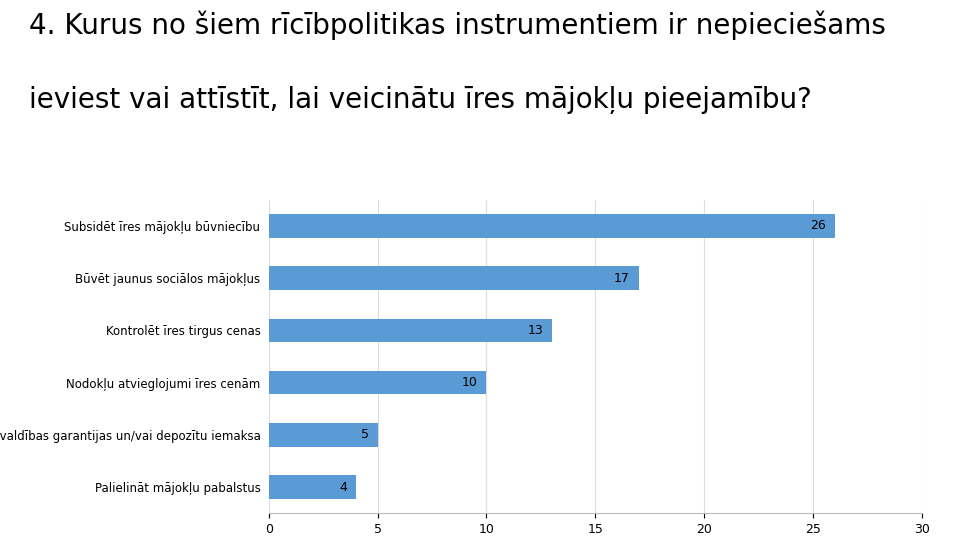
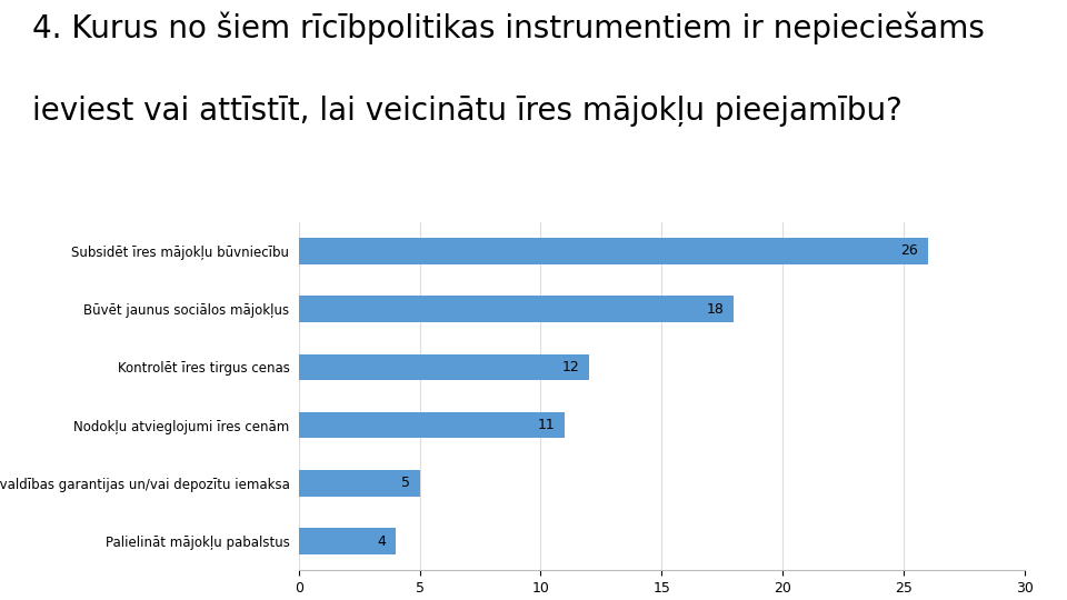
Būvēt jaunus sociālos mājokļus: 17 -> 18
Kontrolēt īres tirgus cenas: 13 -> 12
Nodokļu atvieglojumi īres cenām: 10 -> 11
